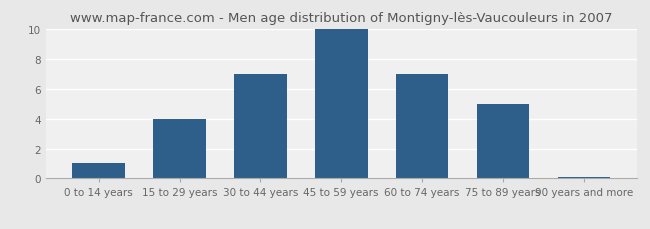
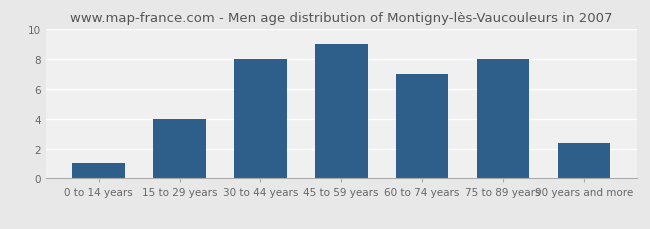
30 to 44 years: 7.0 -> 8.0
45 to 59 years: 10.0 -> 9.0
75 to 89 years: 5.0 -> 8.0
90 years and more: 0.1 -> 2.4
